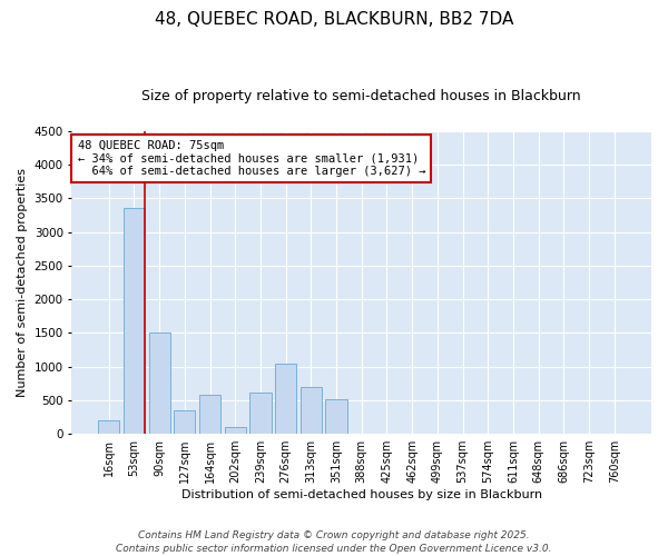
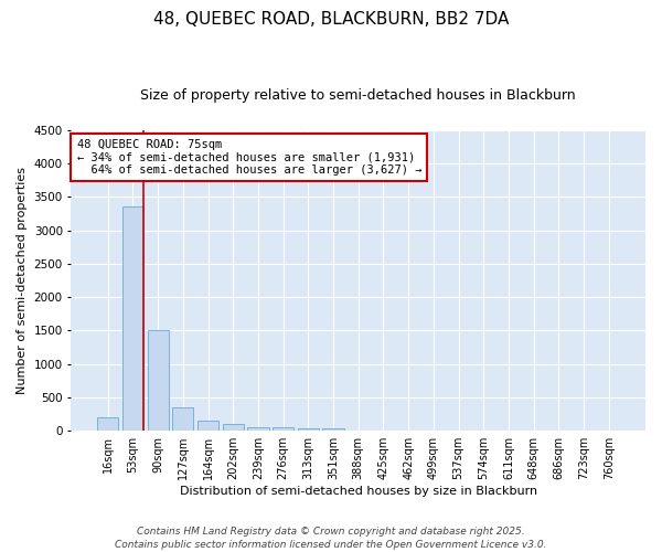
164sqm: 580 -> 150
239sqm: 620 -> 50
276sqm: 1040 -> 50
313sqm: 700 -> 30
351sqm: 520 -> 30
